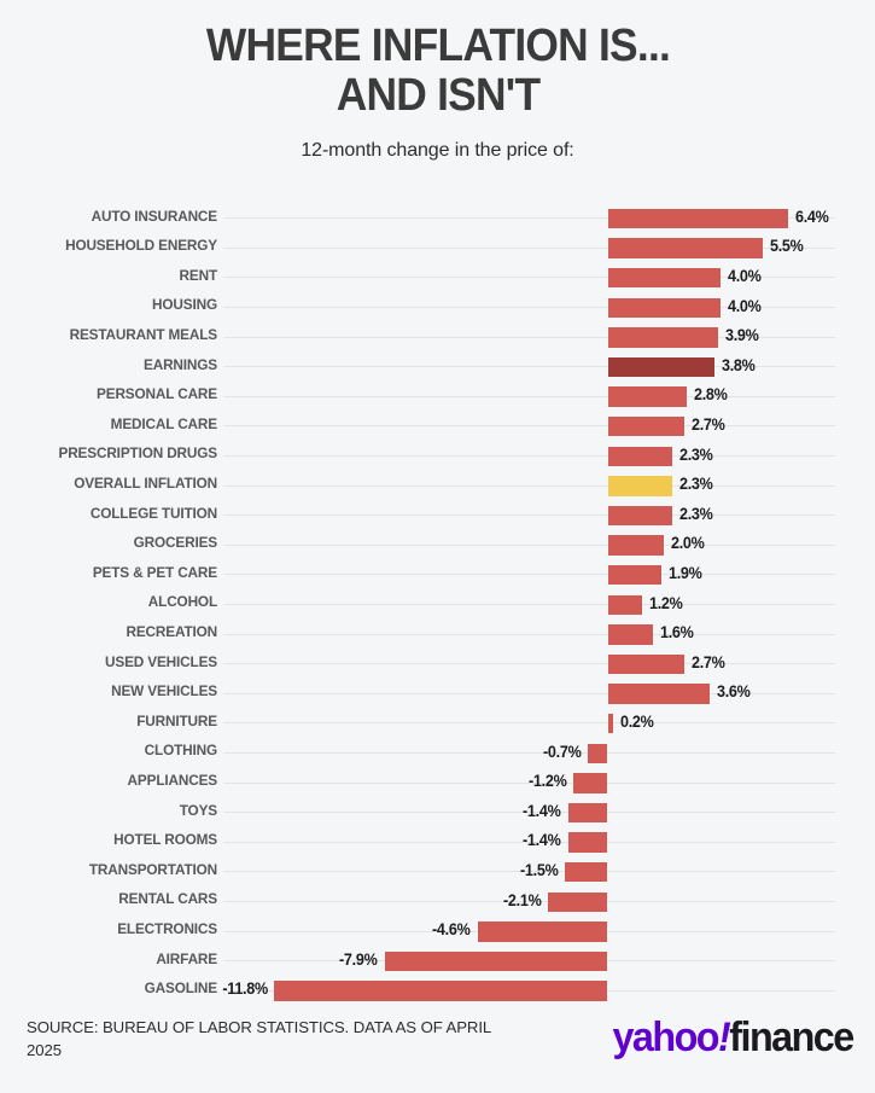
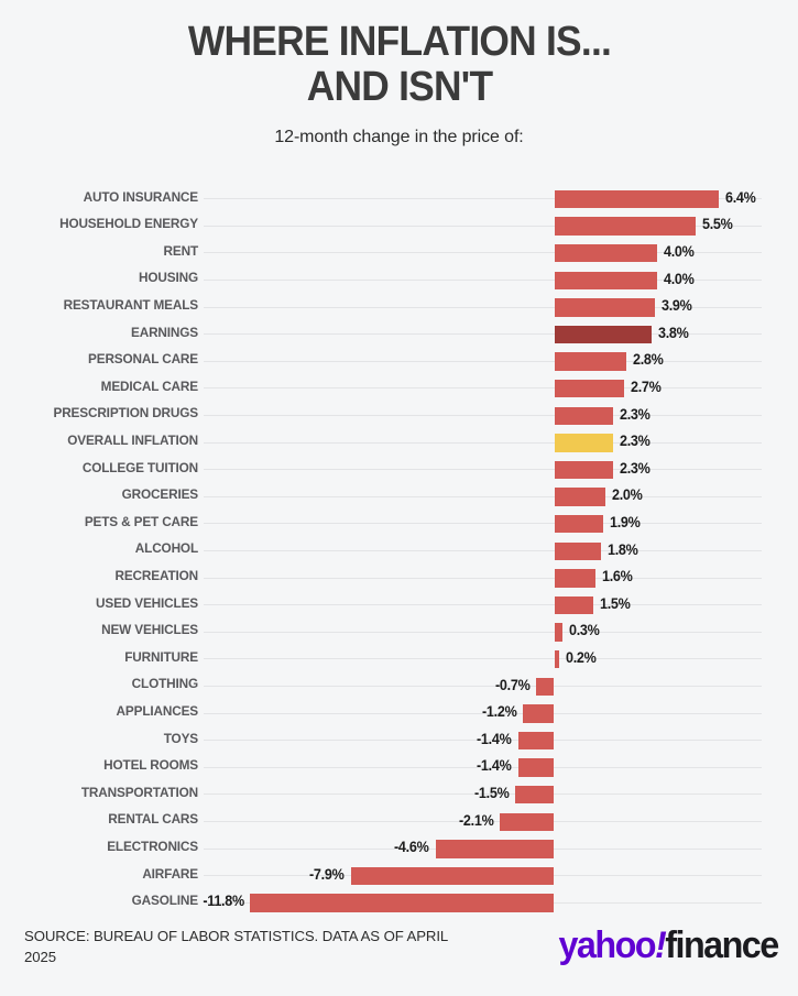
ALCOHOL: 1.2% -> 1.8%
USED VEHICLES: 2.7% -> 1.5%
NEW VEHICLES: 3.6% -> 0.3%
